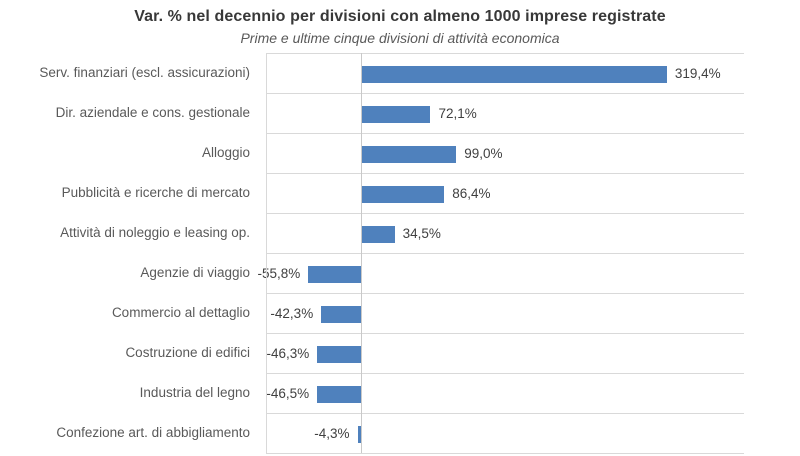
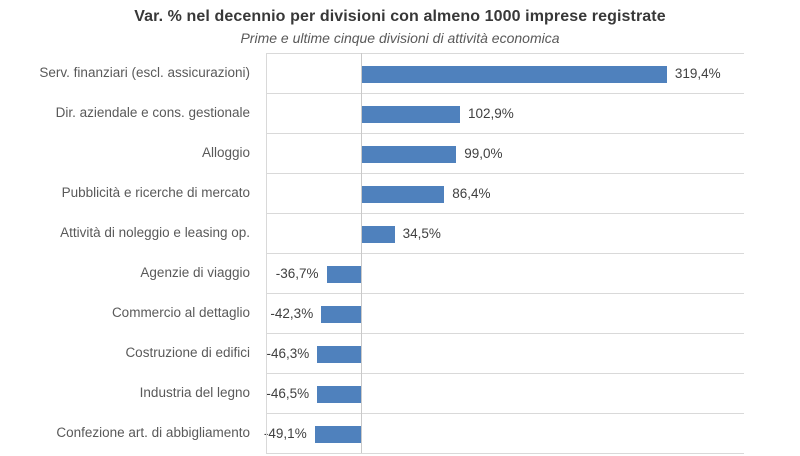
Dir. aziendale e cons. gestionale: 72,1% -> 102,9%
Agenzie di viaggio: -55,8% -> -36,7%
Confezione art. di abbigliamento: -4,3% -> -49,1%
